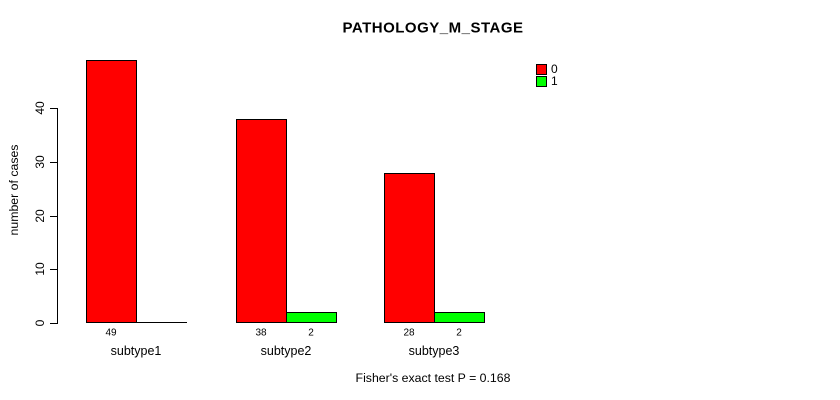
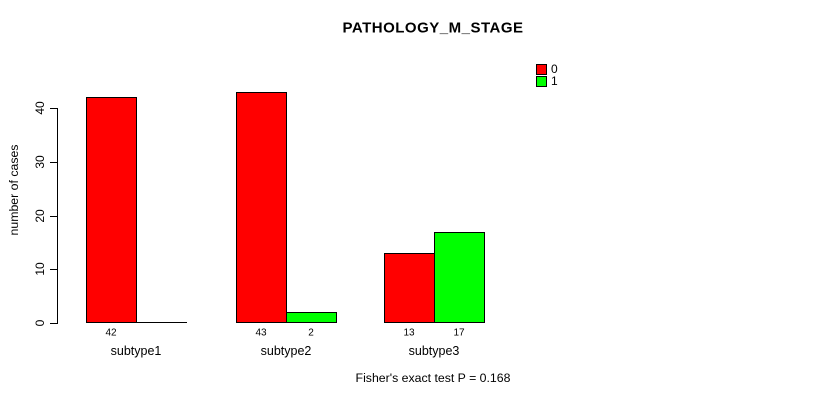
0/subtype1: 49 -> 42
0/subtype2: 38 -> 43
0/subtype3: 28 -> 13
1/subtype3: 2 -> 17
